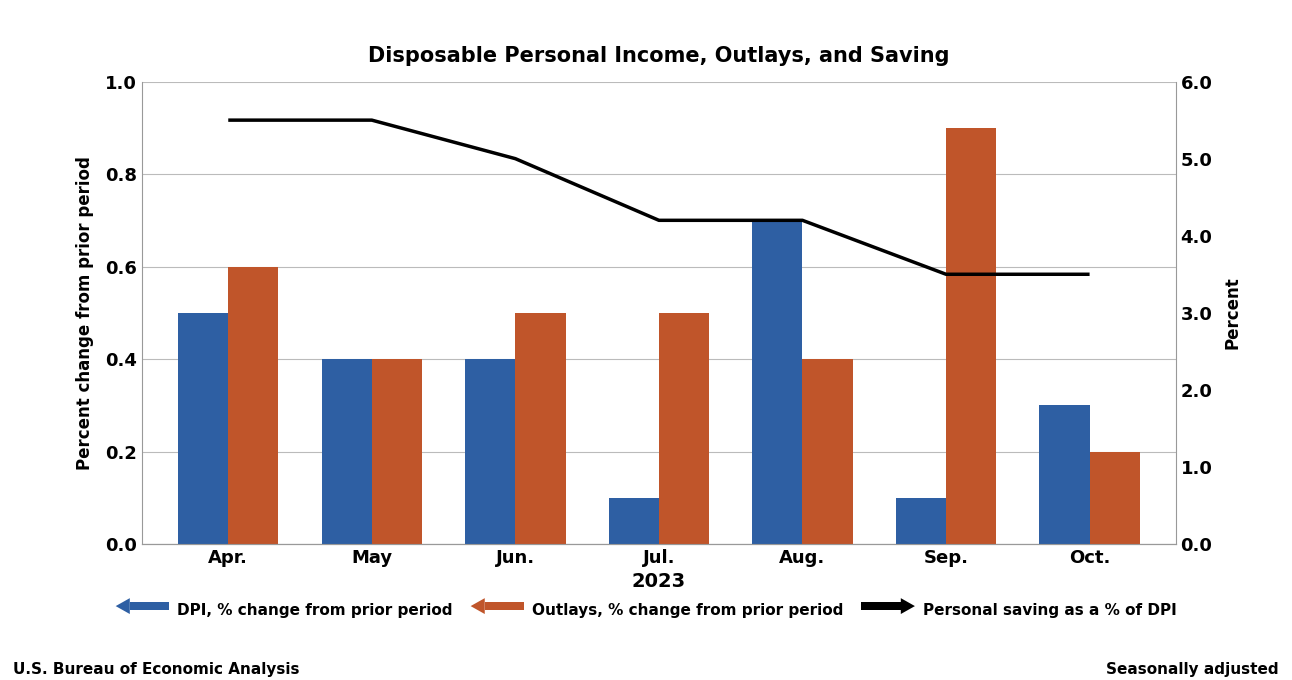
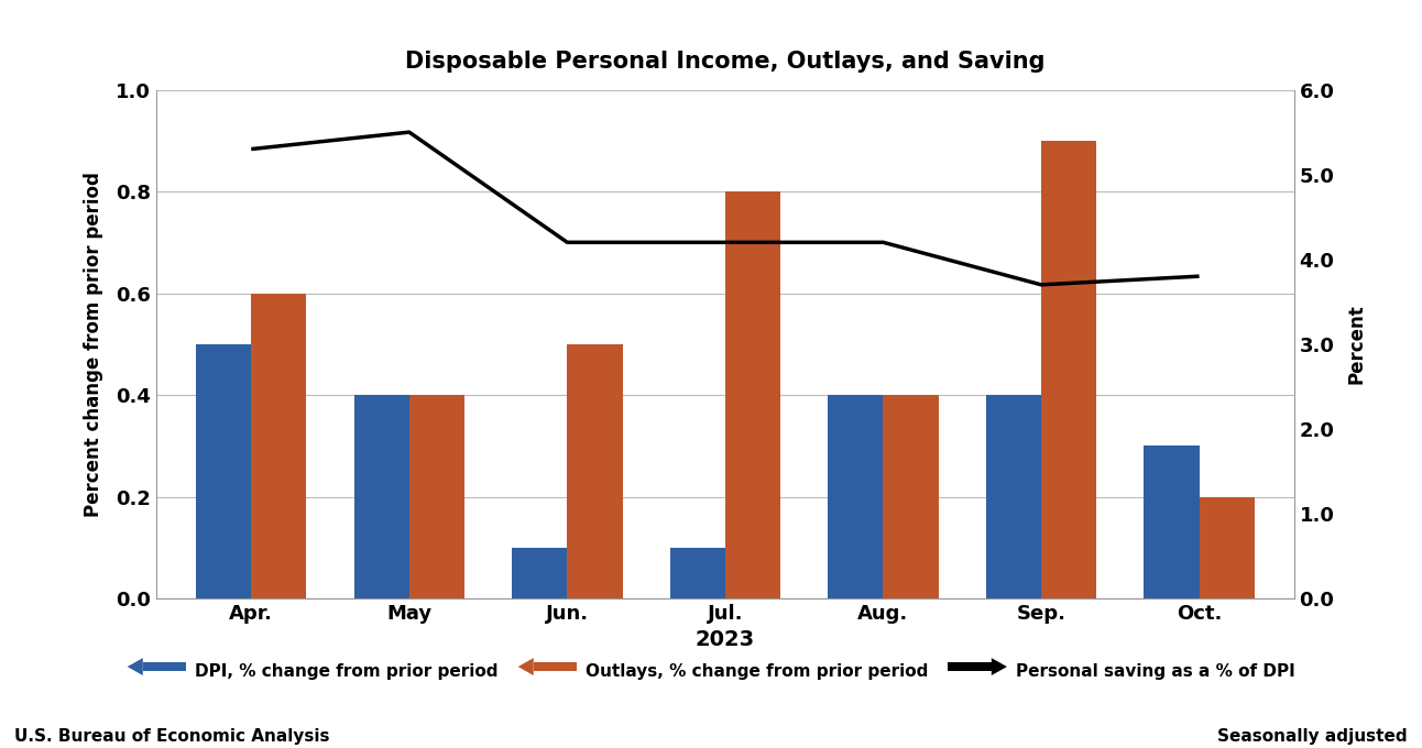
Personal saving as a % of DPI/Apr.: 5.5 -> 5.3
DPI, % change from prior period/Jun.: 0.4 -> 0.1
Personal saving as a % of DPI/Jun.: 5.0 -> 4.2
Outlays, % change from prior period/Jul.: 0.5 -> 0.8
DPI, % change from prior period/Aug.: 0.7 -> 0.4
DPI, % change from prior period/Sep.: 0.1 -> 0.4
Personal saving as a % of DPI/Sep.: 3.5 -> 3.7
Personal saving as a % of DPI/Oct.: 3.5 -> 3.8
